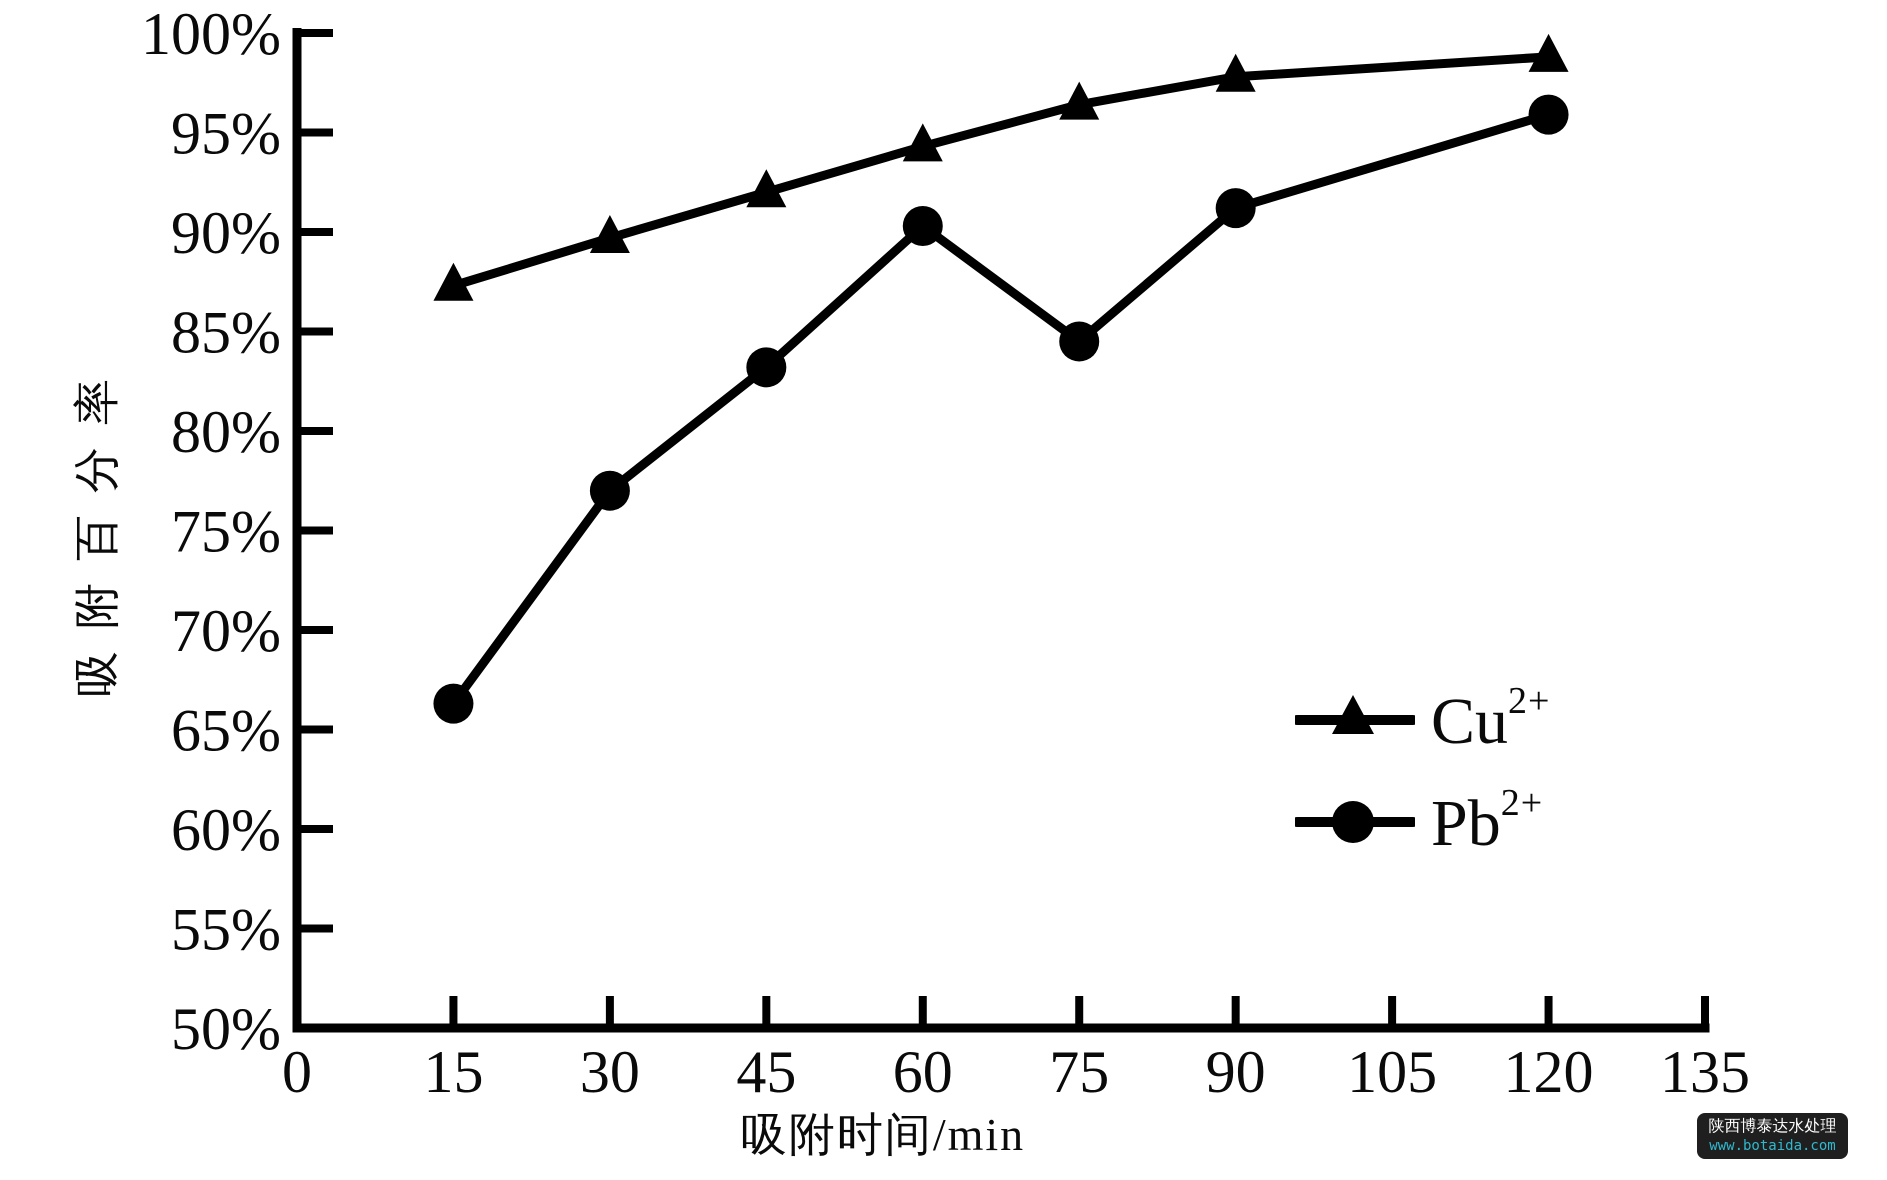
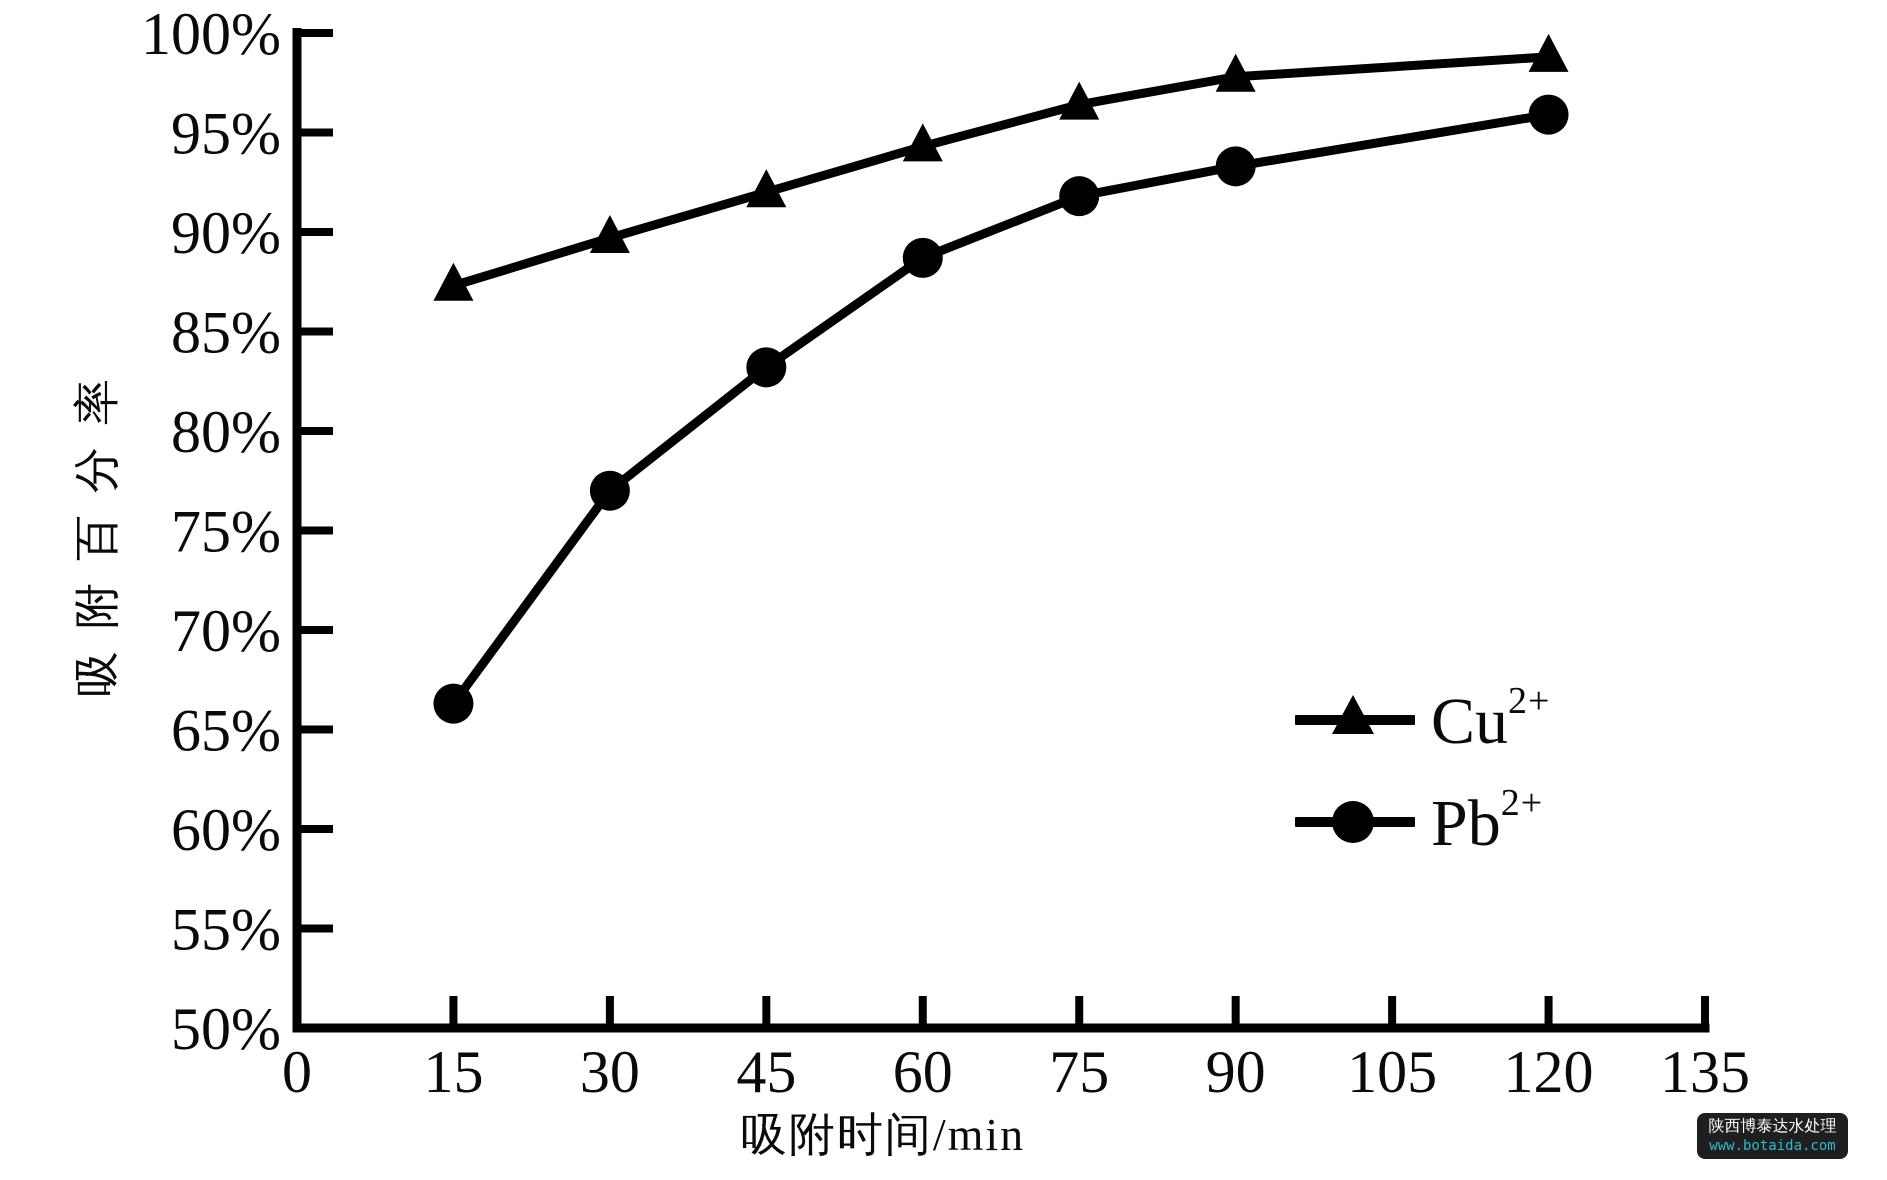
Pb/60: 90.3% -> 88.7%
Pb/75: 84.5% -> 91.8%
Pb/90: 91.2% -> 93.3%
